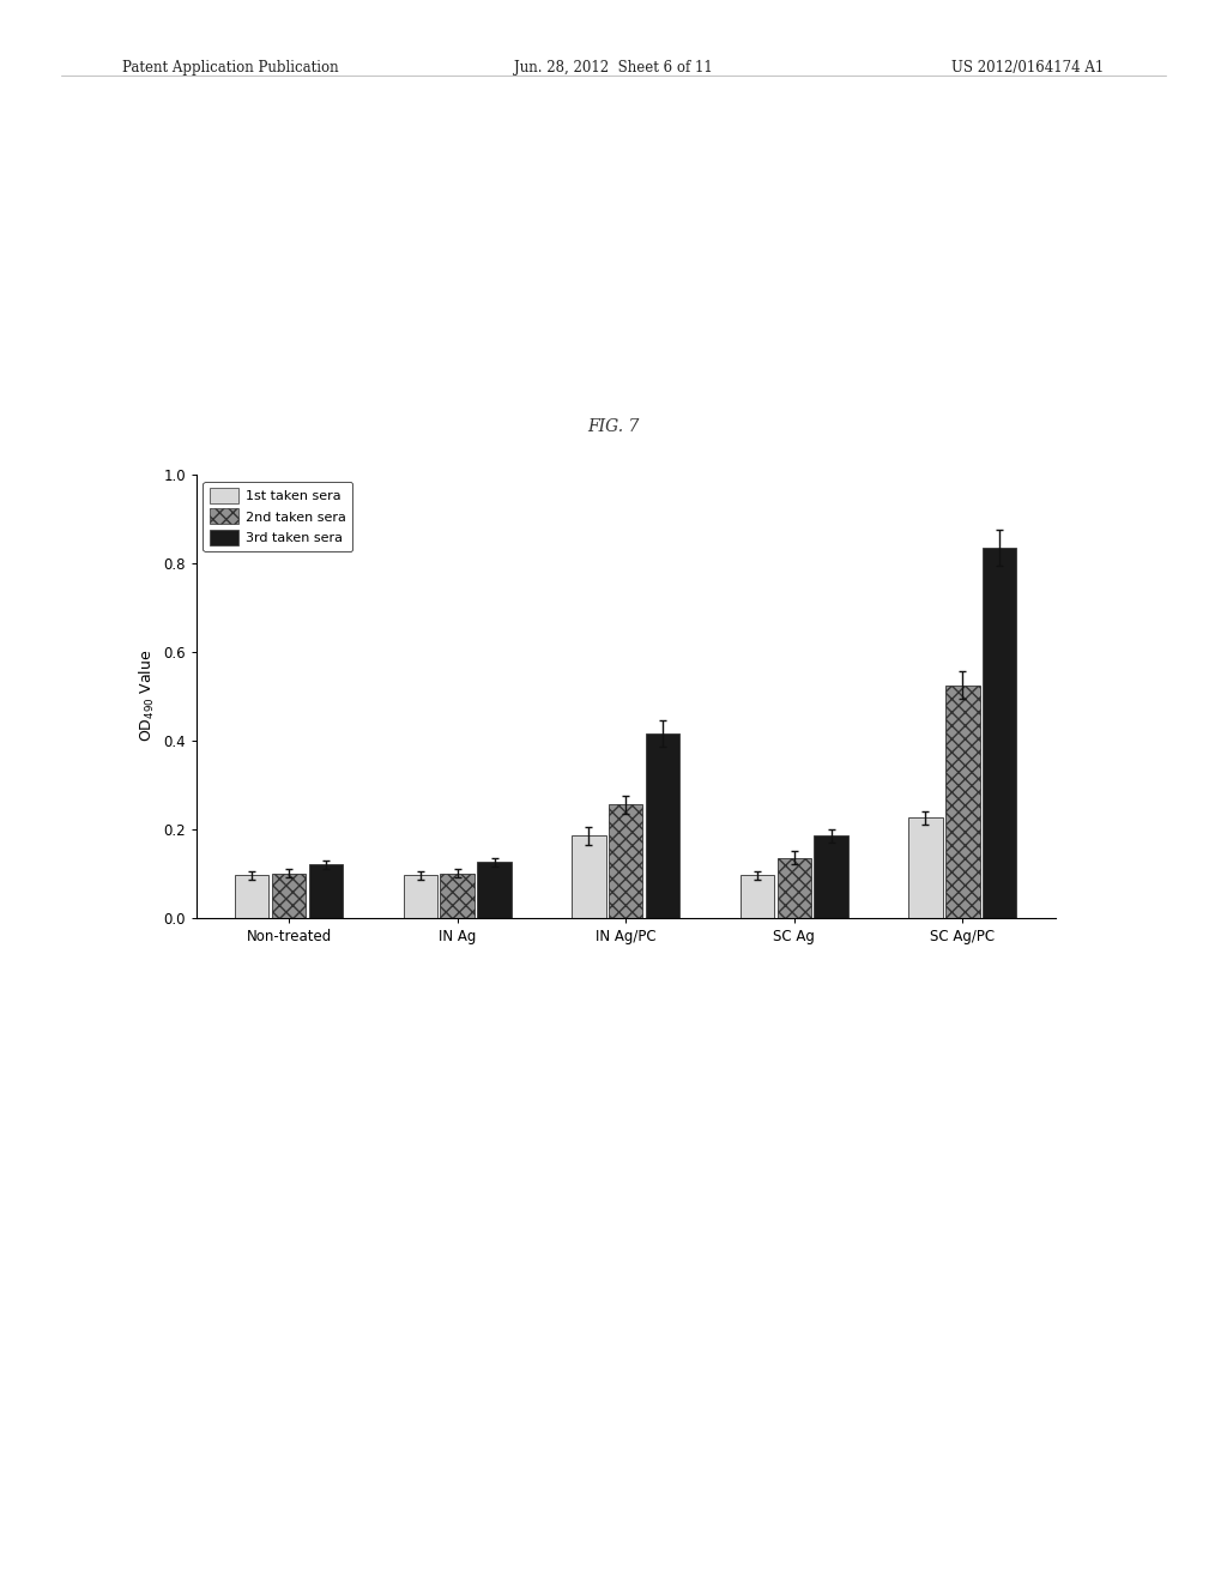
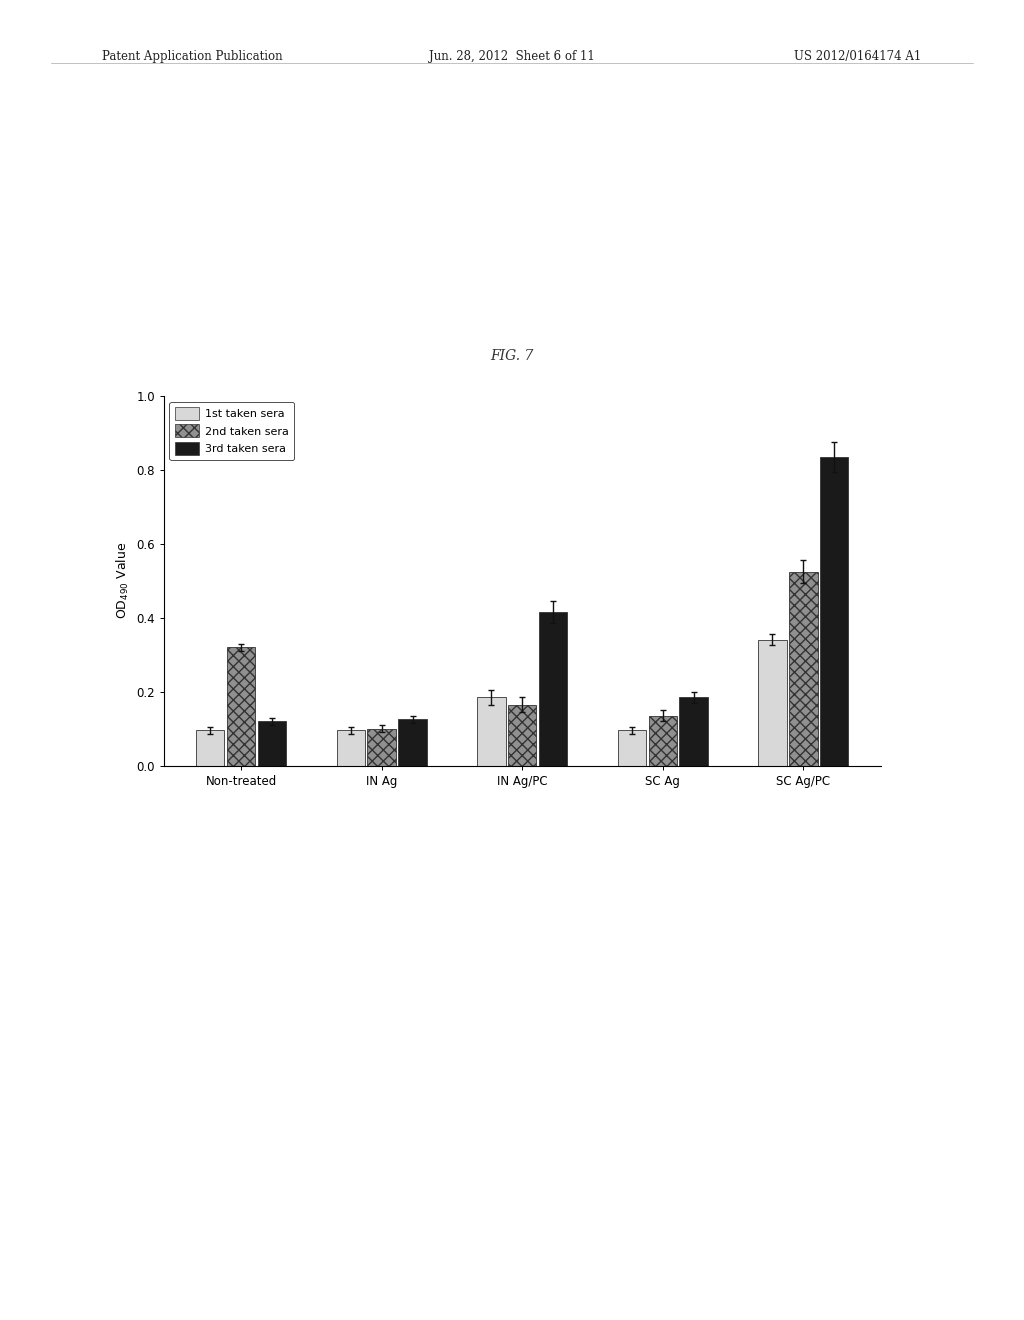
2nd taken sera/Non-treated: 0.100 -> 0.320
2nd taken sera/IN Ag/PC: 0.255 -> 0.165
1st taken sera/SC Ag/PC: 0.225 -> 0.340
